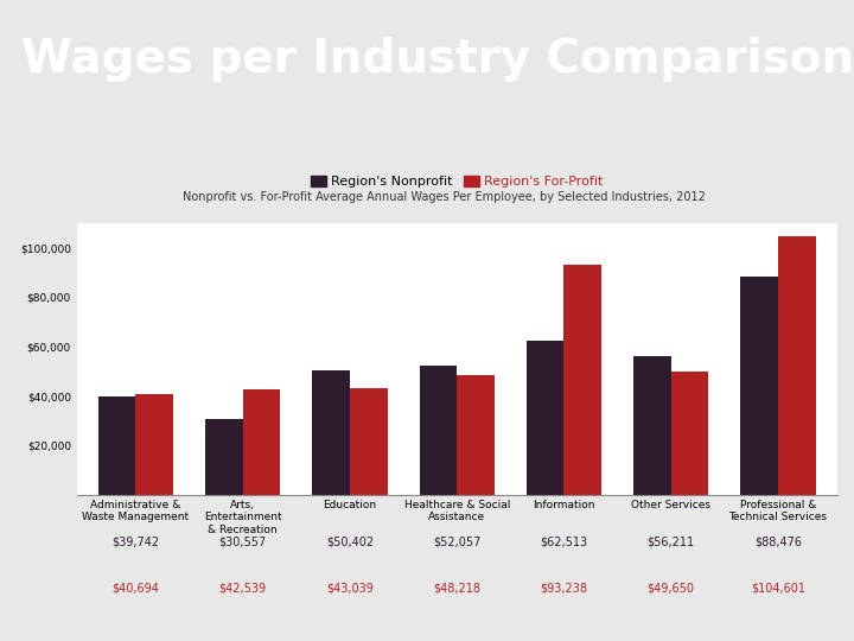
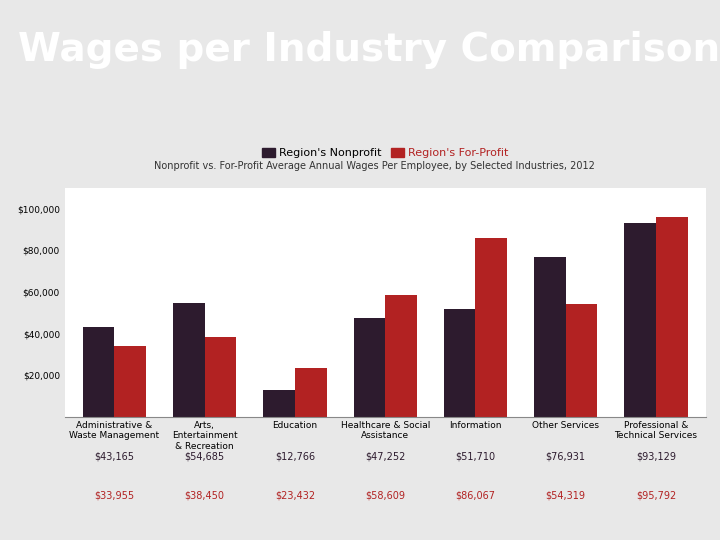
Region's Nonprofit/Administrative & Waste Management: $39,742 -> $43,165
Region's For-Profit/Administrative & Waste Management: $40,694 -> $33,955
Region's Nonprofit/Arts, Entertainment & Recreation: $30,557 -> $54,685
Region's For-Profit/Arts, Entertainment & Recreation: $42,539 -> $38,450
Region's Nonprofit/Education: $50,402 -> $12,766
Region's For-Profit/Education: $43,039 -> $23,432
Region's Nonprofit/Healthcare & Social Assistance: $52,057 -> $47,252
Region's For-Profit/Healthcare & Social Assistance: $48,218 -> $58,609
Region's Nonprofit/Information: $62,513 -> $51,710
Region's For-Profit/Information: $93,238 -> $86,067
Region's Nonprofit/Other Services: $56,211 -> $76,931
Region's For-Profit/Other Services: $49,650 -> $54,319
Region's Nonprofit/Professional & Technical Services: $88,476 -> $93,129
Region's For-Profit/Professional & Technical Services: $104,601 -> $95,792
